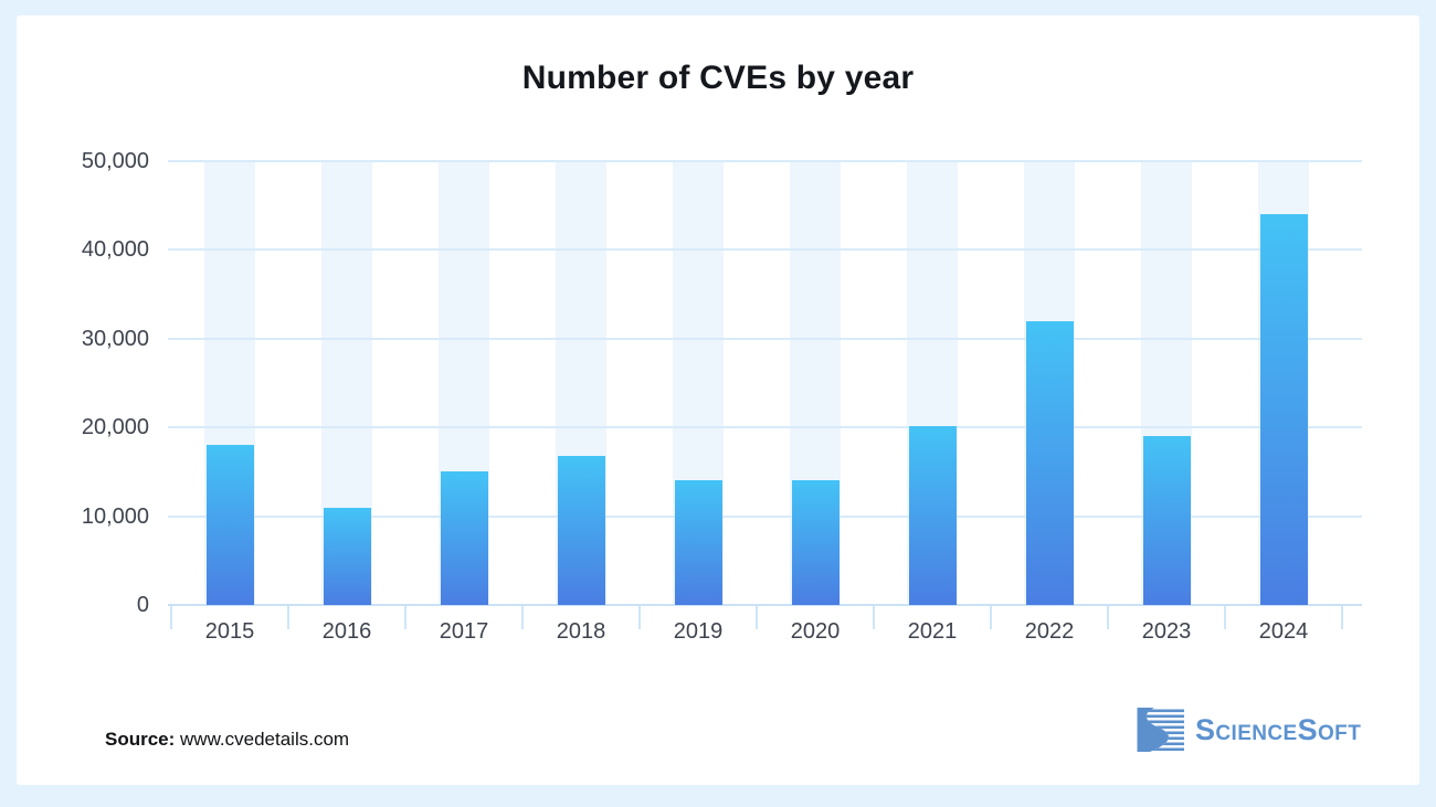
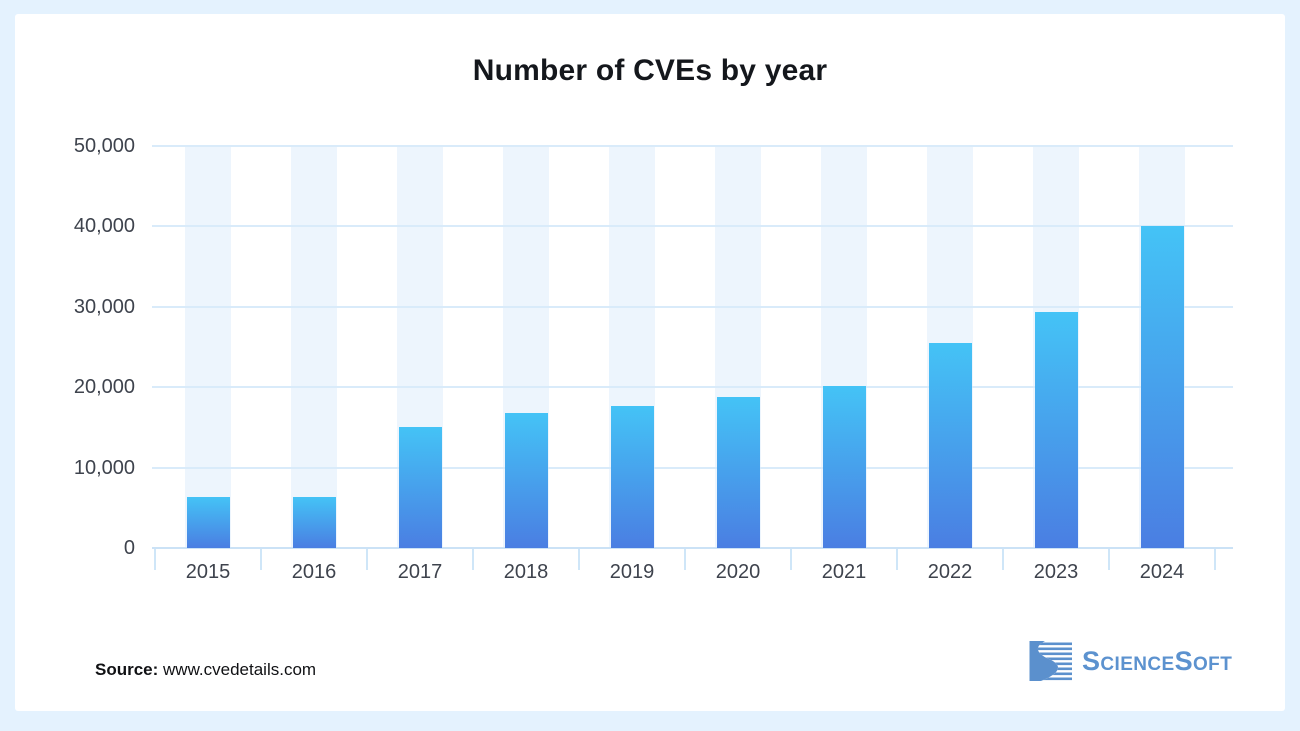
2015: 18000 -> 6000
2016: 11000 -> 6000
2019: 14000 -> 18000
2020: 14000 -> 19000
2022: 32000 -> 26000
2023: 19000 -> 29000
2024: 44000 -> 40000
